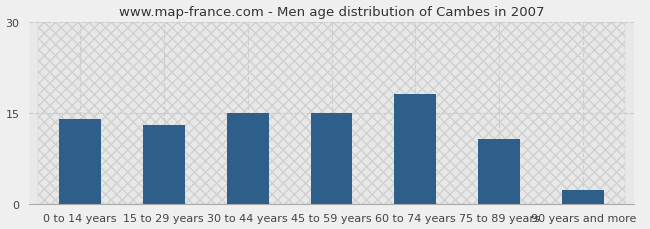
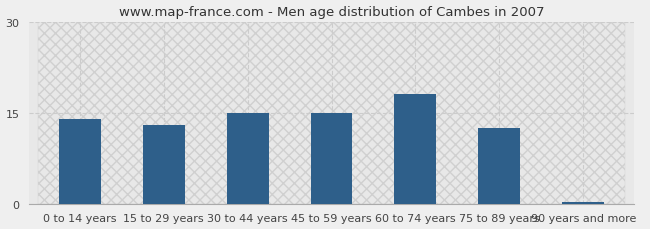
75 to 89 years: 10.6 -> 12.5
90 years and more: 2.2 -> 0.3
